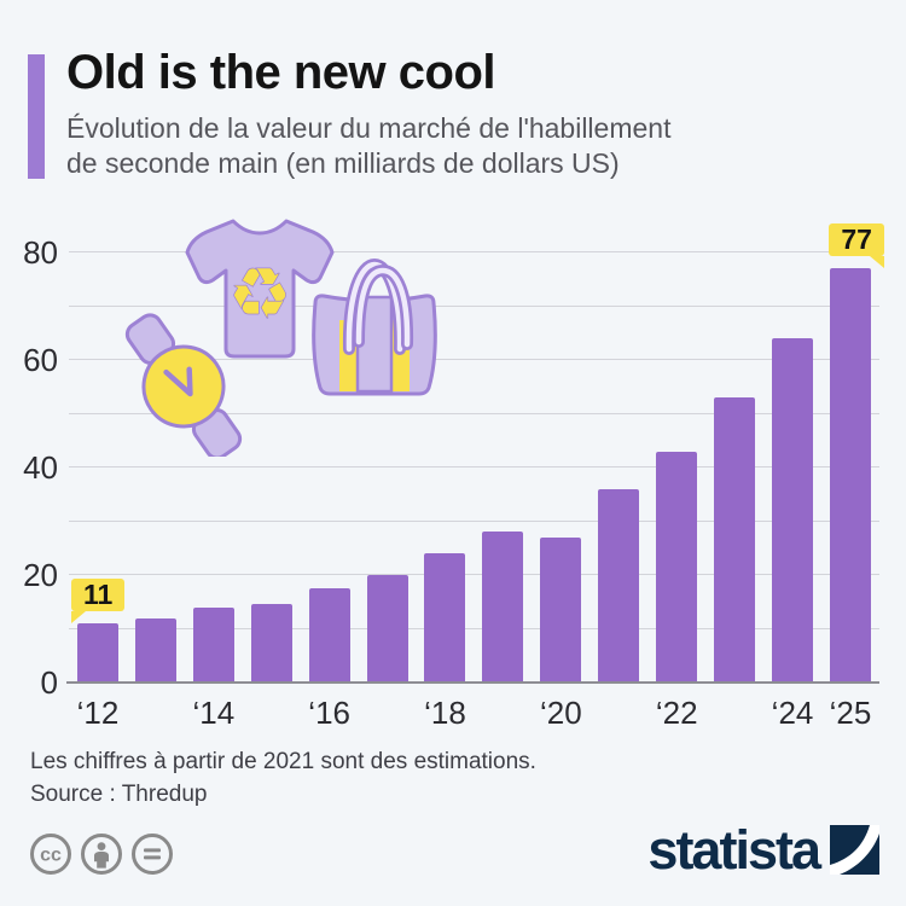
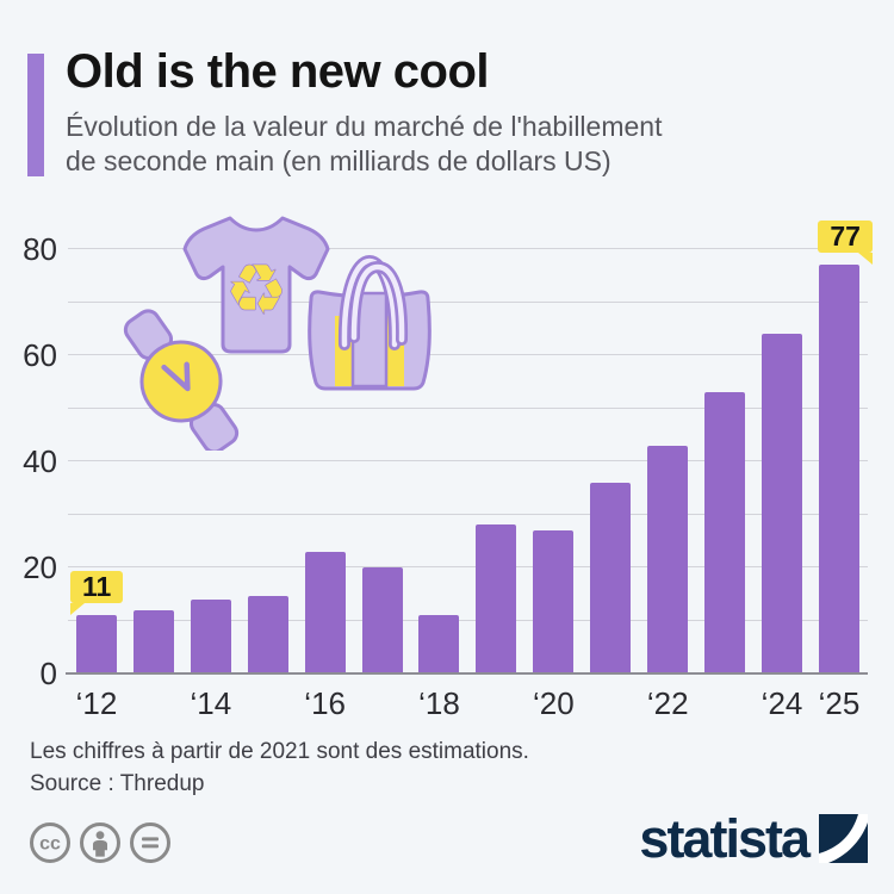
‘16: 18 -> 23
‘18: 24 -> 11
